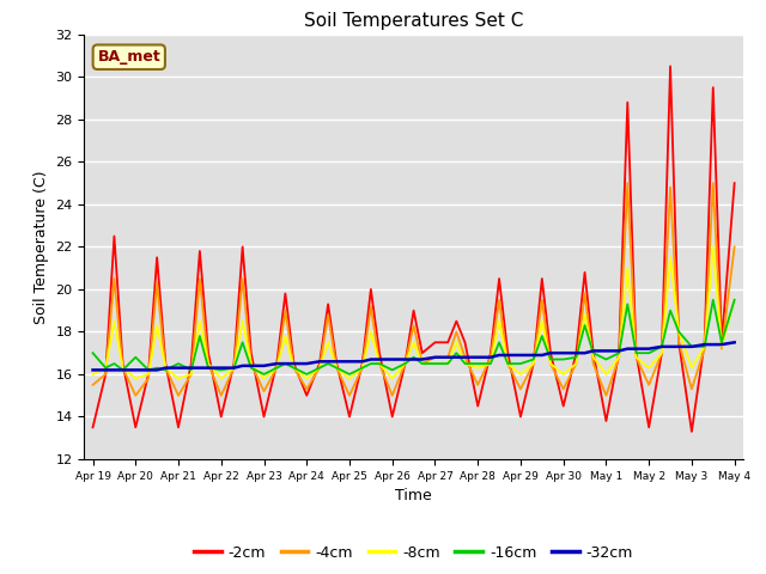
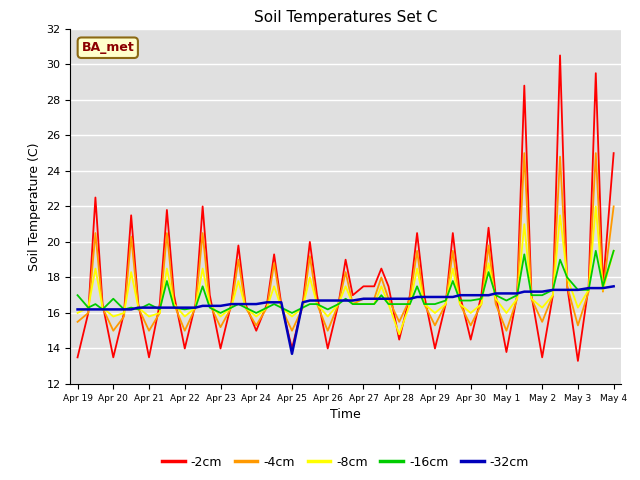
-32cm/Apr 25: 16.6 -> 13.7
-8cm/Apr 28: 16.3 -> 14.8
